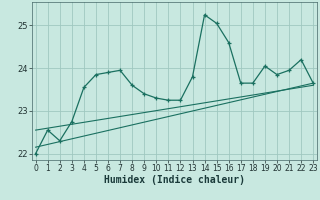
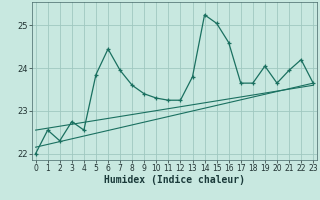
4: 23.55 -> 22.55
6: 23.90 -> 24.45
20: 23.85 -> 23.65
